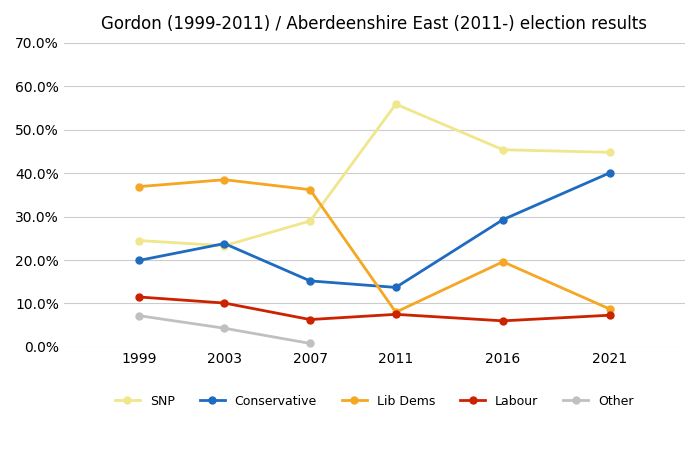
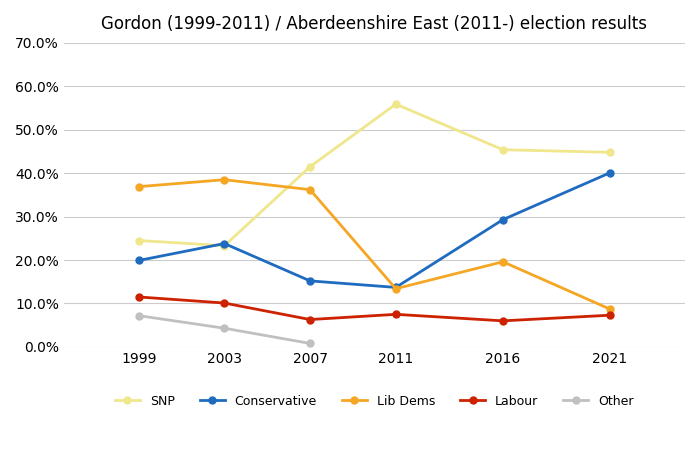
SNP/2007: 29.0% -> 41.5%
Lib Dems/2011: 8.0% -> 13.4%
